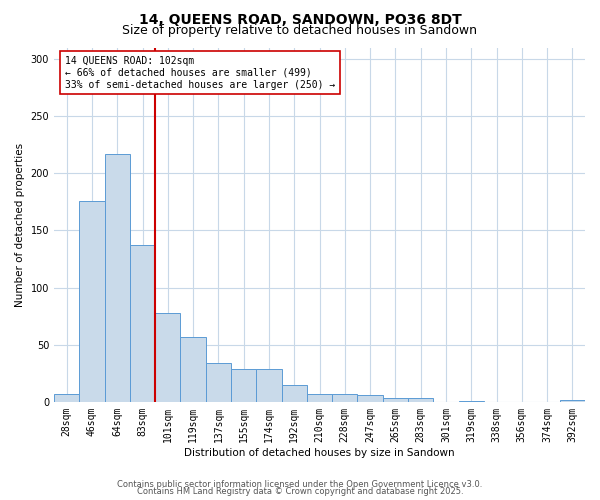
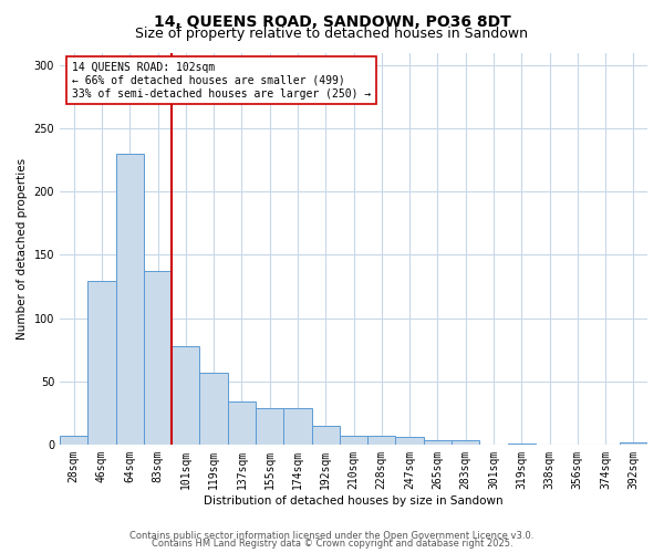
46sqm: 176 -> 129
64sqm: 217 -> 230
